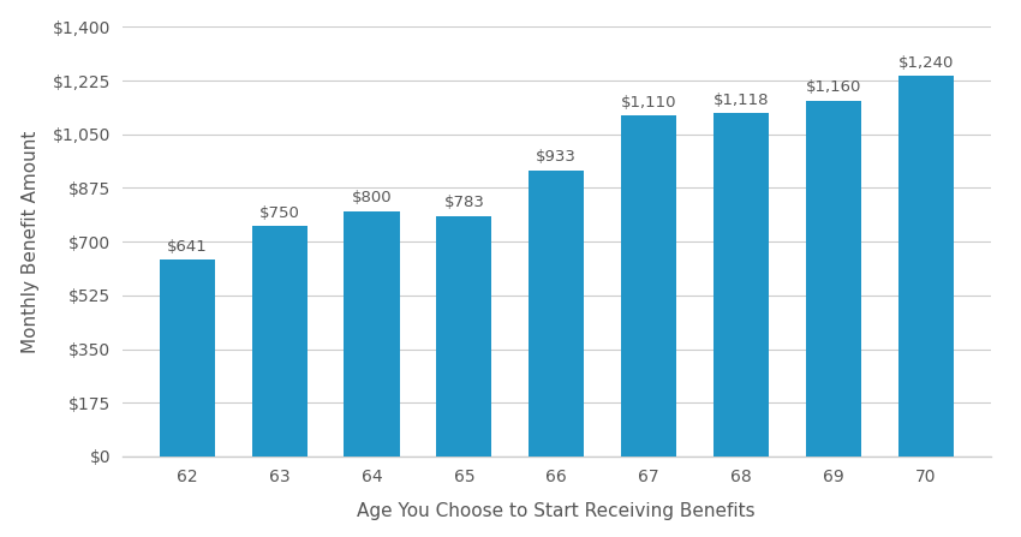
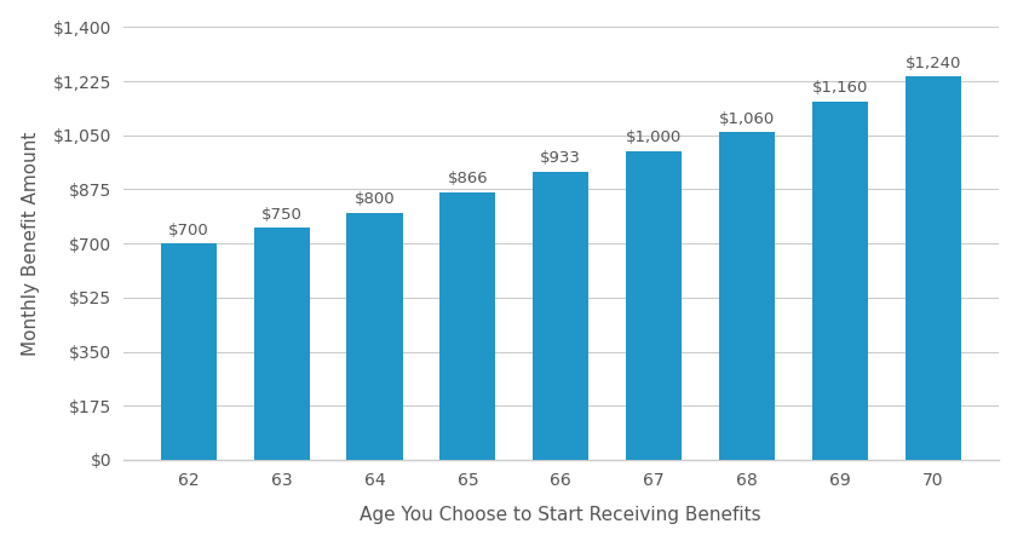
62: $641 -> $700
65: $783 -> $866
67: $1,110 -> $1,000
68: $1,118 -> $1,060
